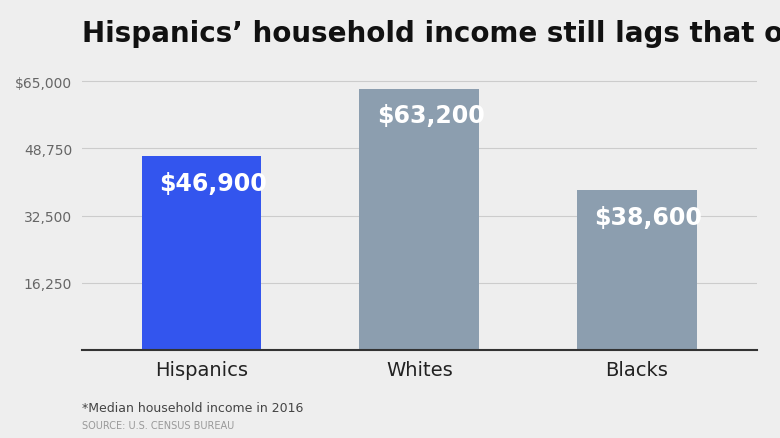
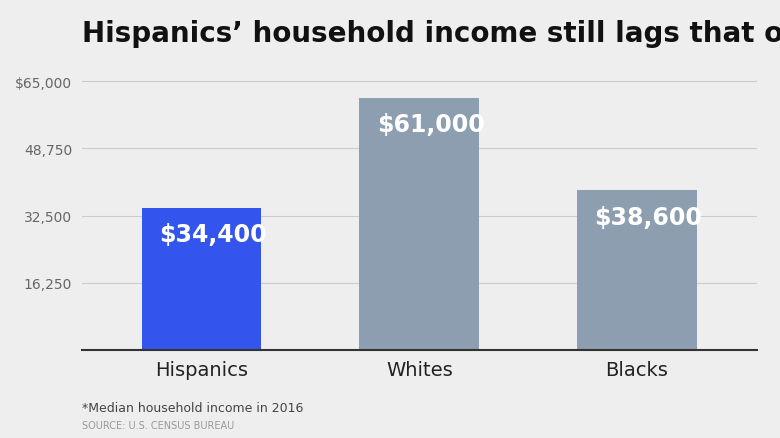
Hispanics: $46,900 -> $34,400
Whites: $63,200 -> $61,000
